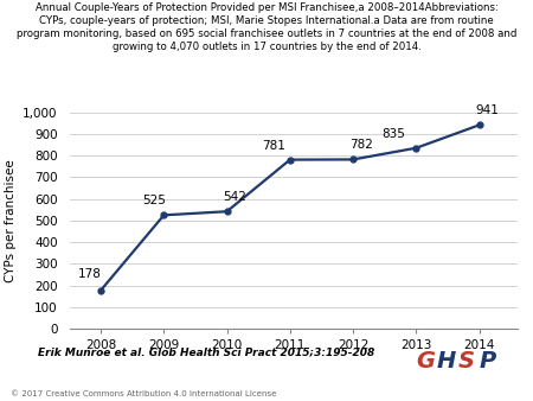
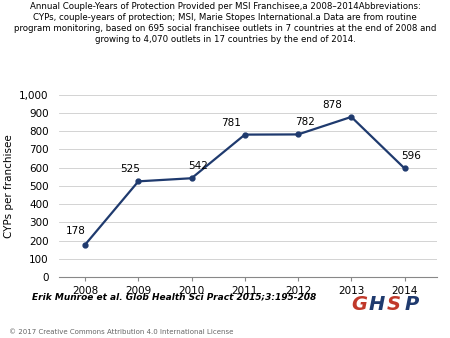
2013: 835 -> 878
2014: 941 -> 596
